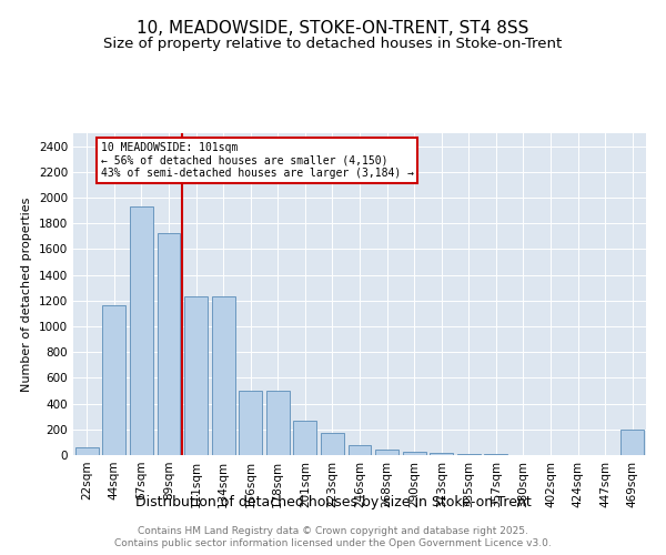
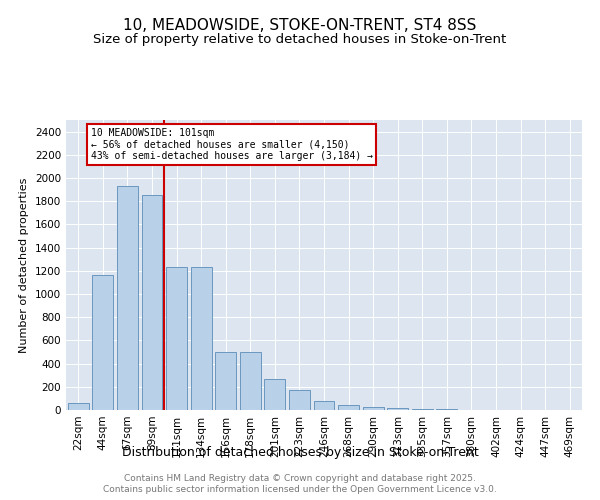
89sqm: 1720 -> 1850
469sqm: 200 -> 0
